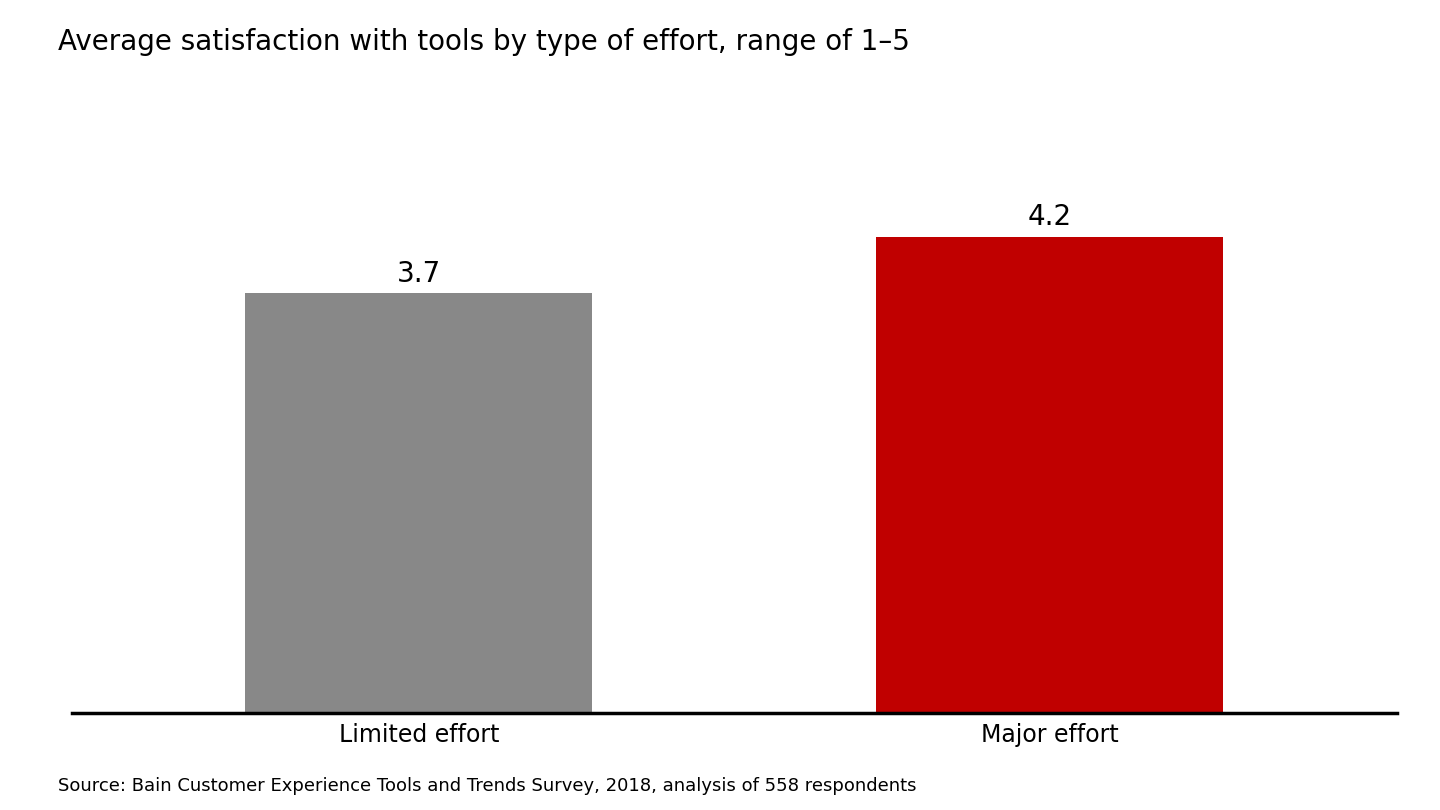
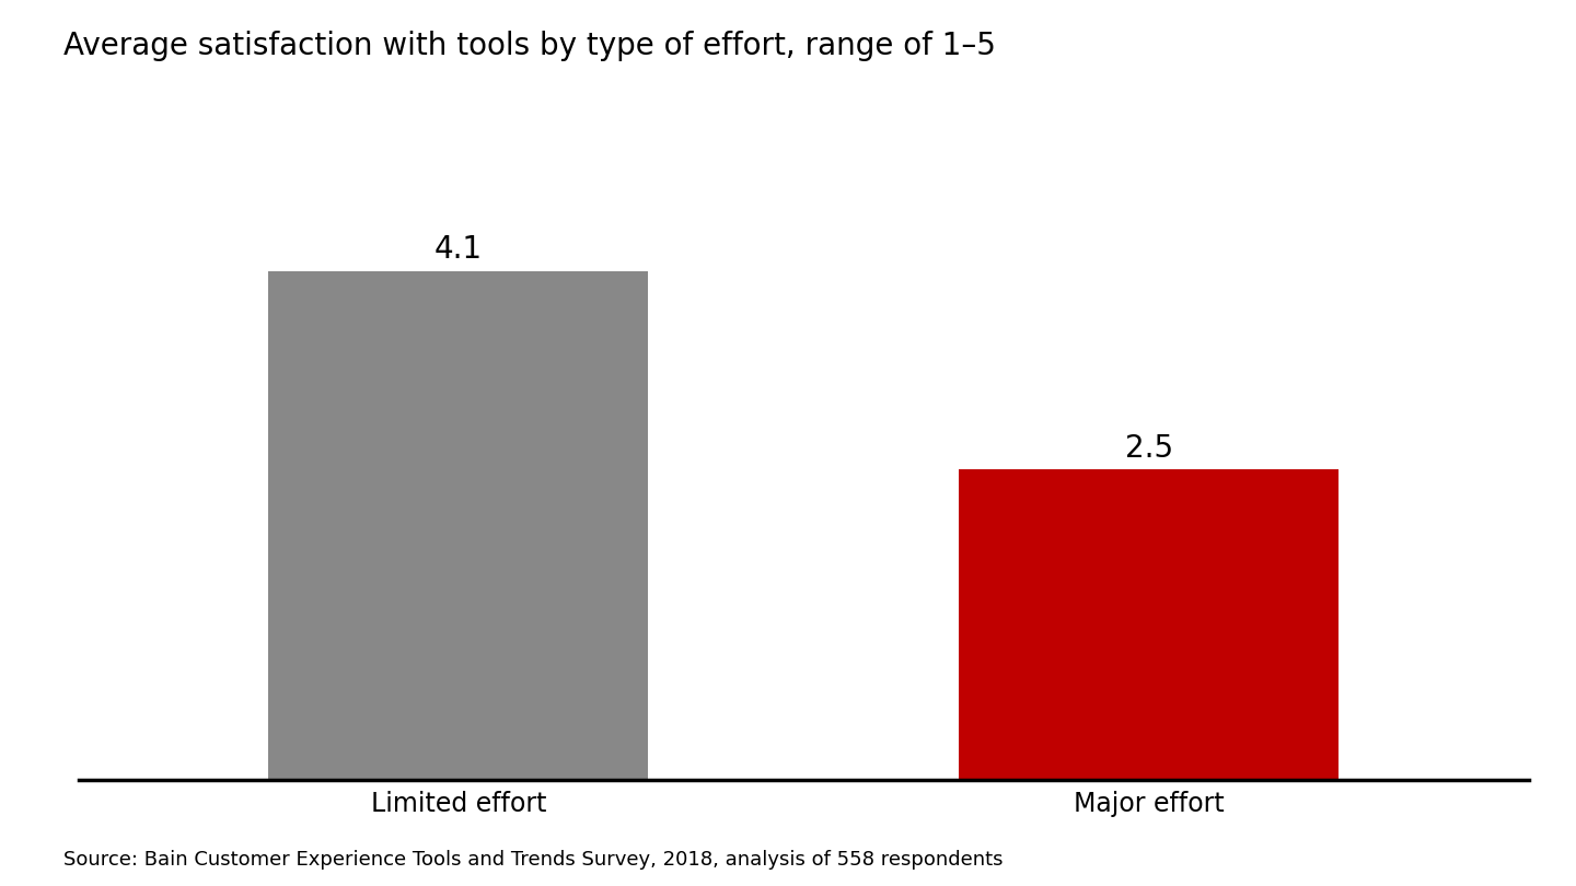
Limited effort: 3.7 -> 4.1
Major effort: 4.2 -> 2.5
